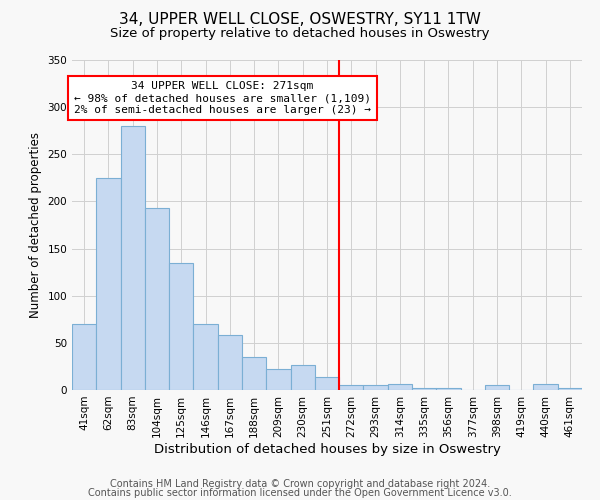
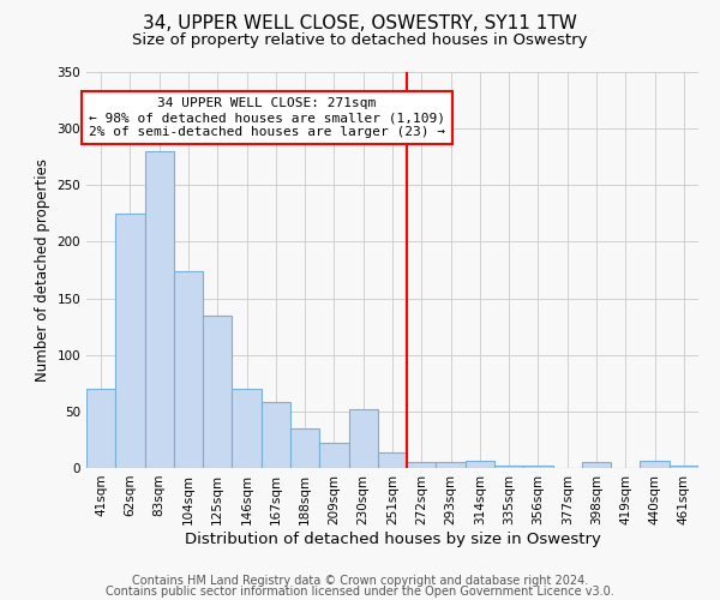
104sqm: 193 -> 174
230sqm: 26 -> 52
